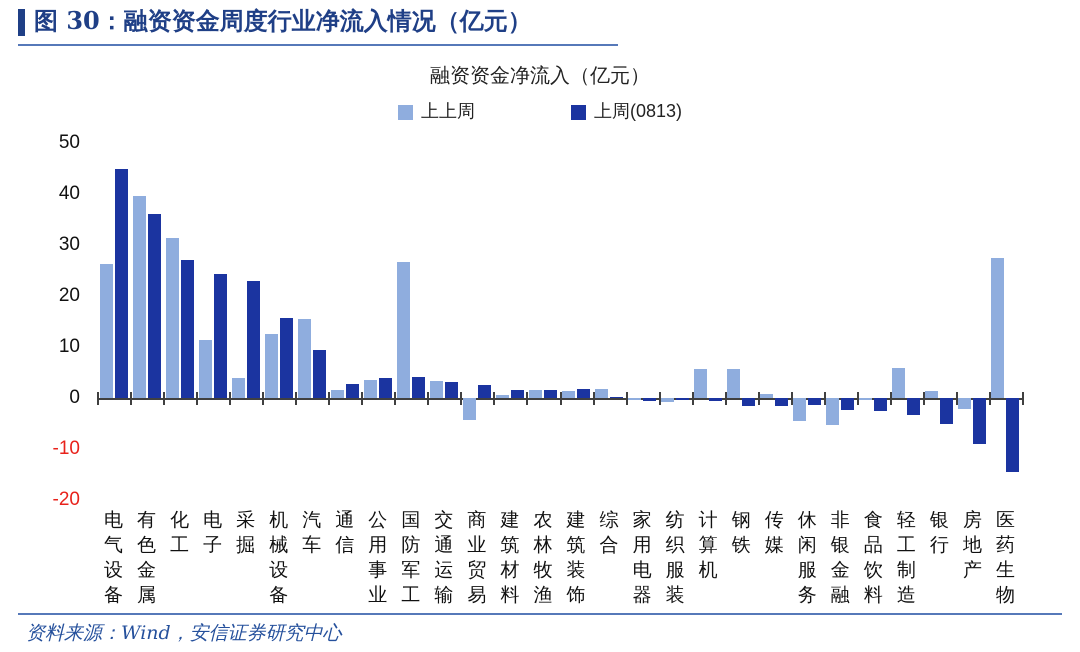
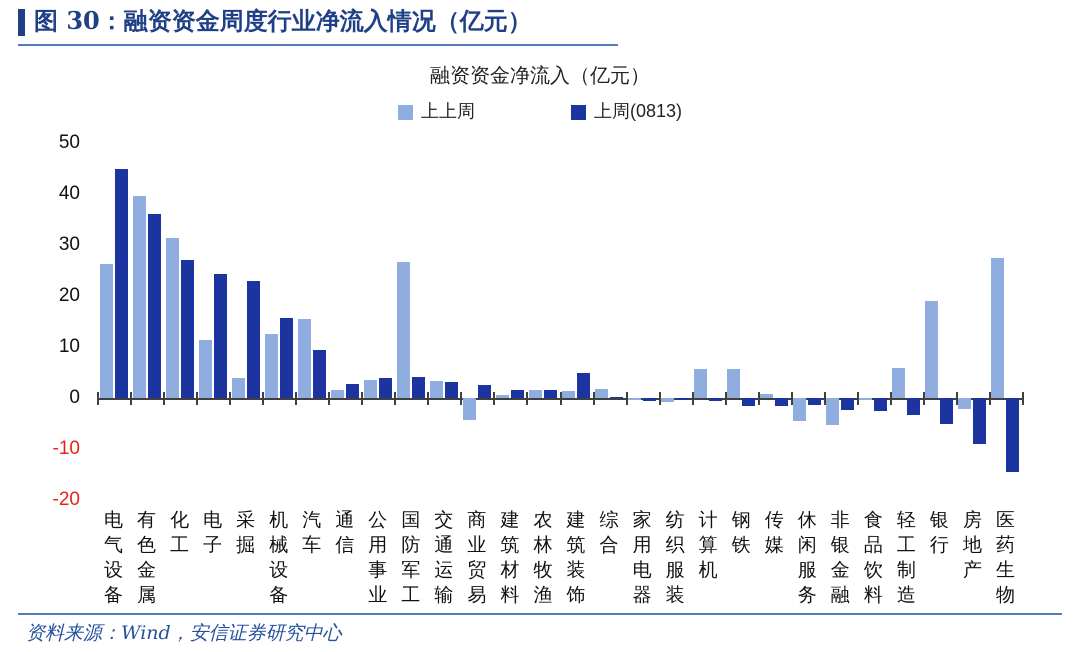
上周(0813)/建筑装饰: 2 -> 5
上上周/银行: 1 -> 19
